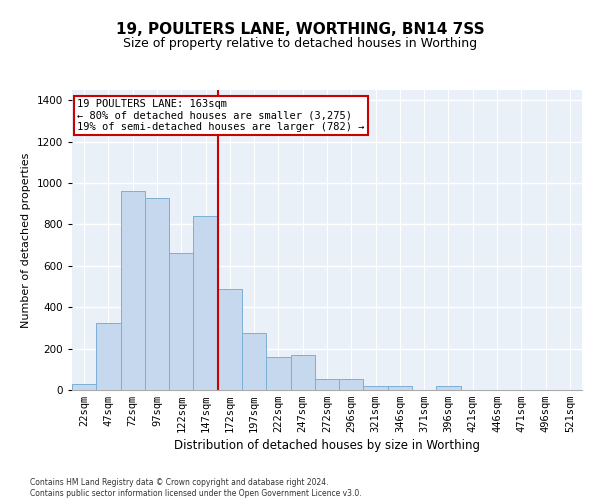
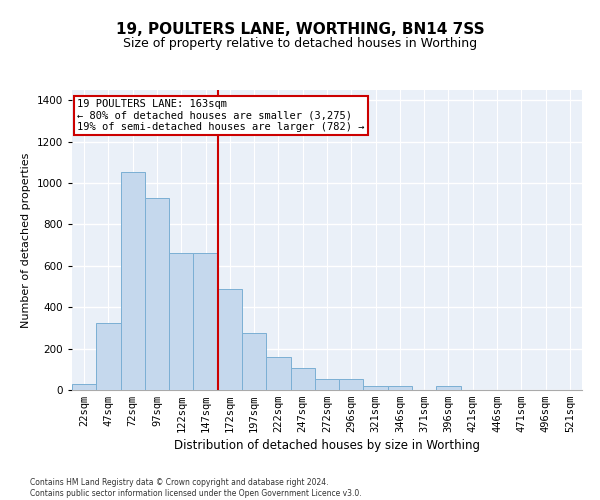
72sqm: 960 -> 1055
147sqm: 840 -> 660
247sqm: 170 -> 105
